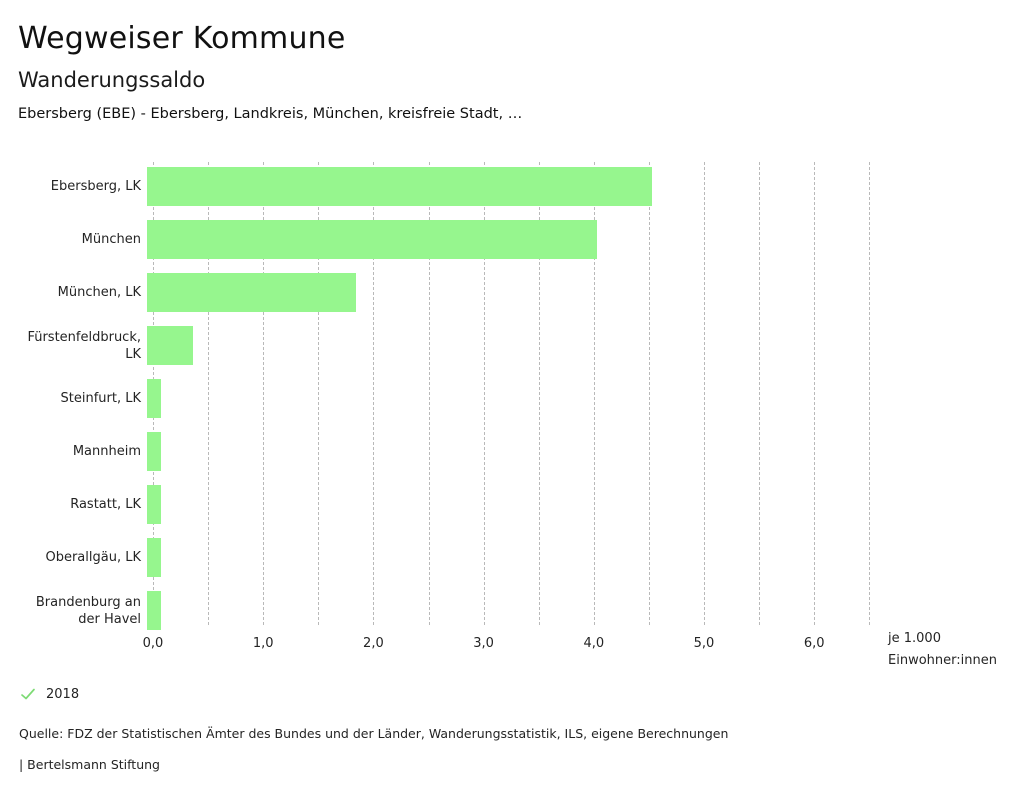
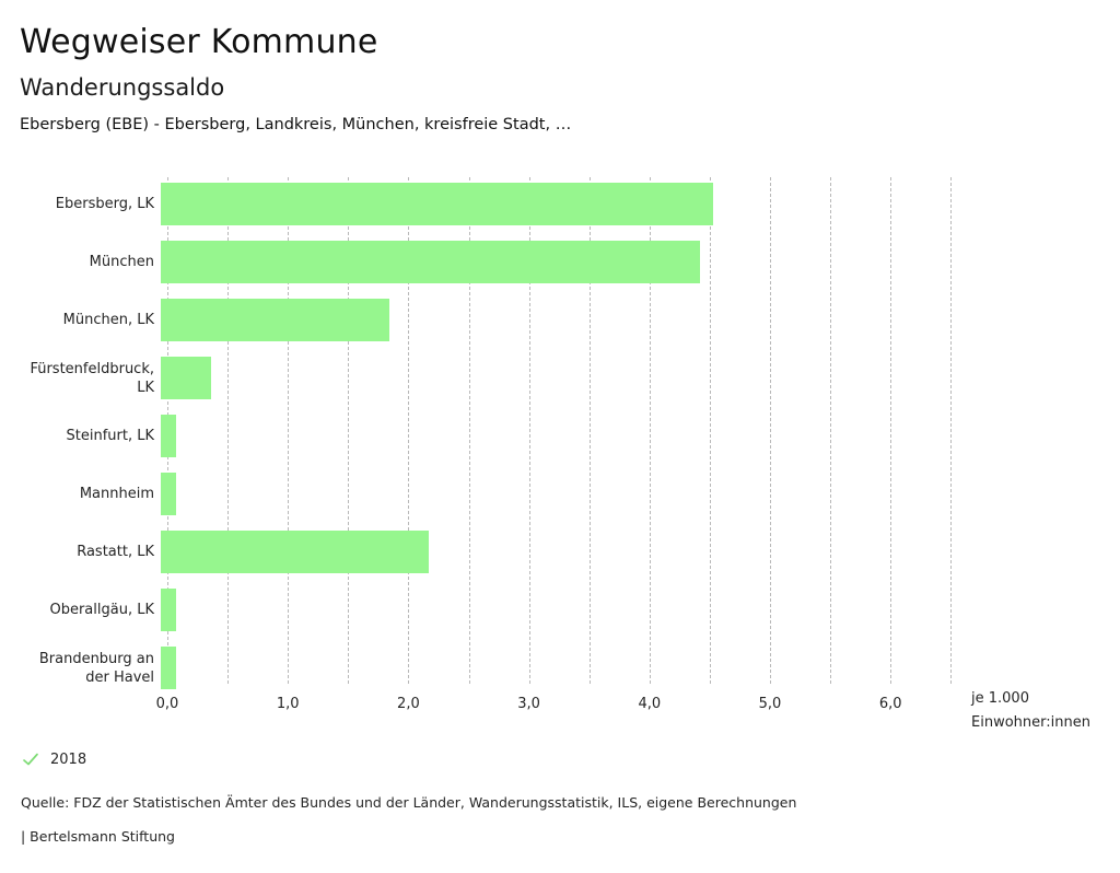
München: 4,08 -> 4,47
Rastatt, LK: 0,13 -> 2,22
